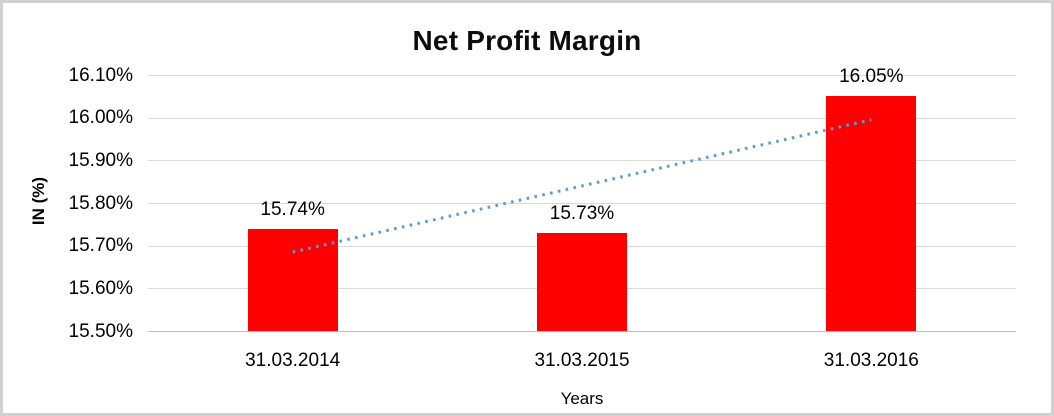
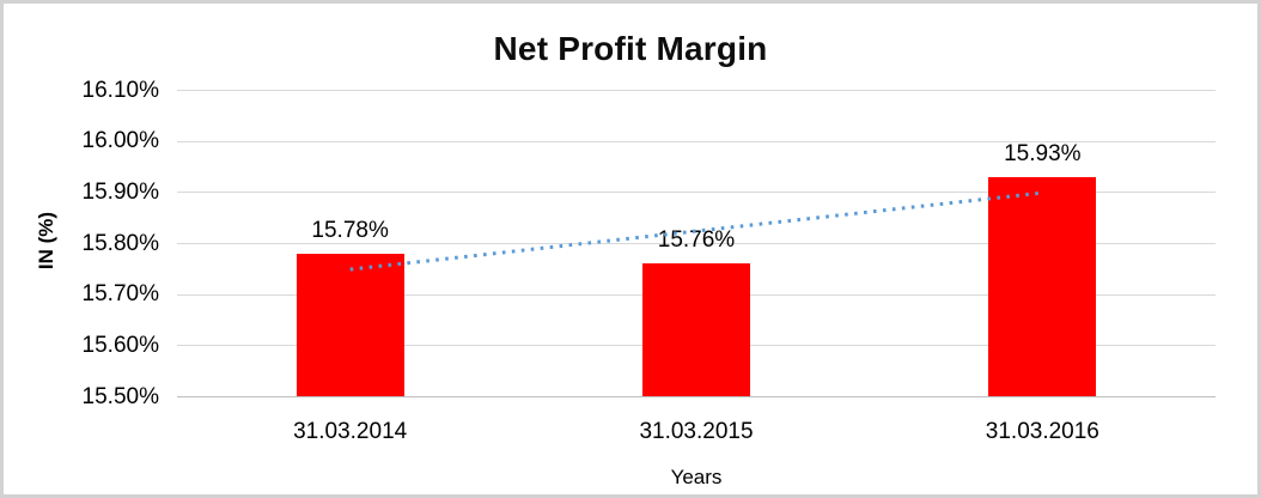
31.03.2014: 15.74% -> 15.78%
31.03.2015: 15.73% -> 15.76%
31.03.2016: 16.05% -> 15.93%
